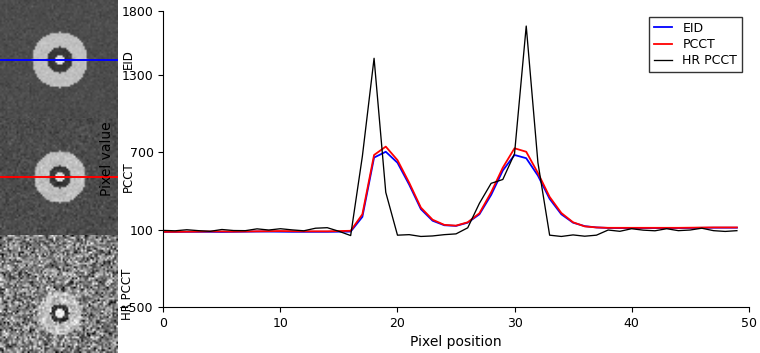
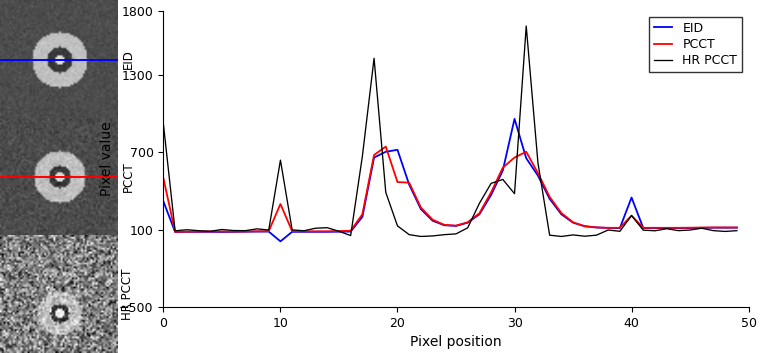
EID/0: 80 -> 320
PCCT/0: 80 -> 500
HR PCCT/0: 100 -> 920
EID/10: 80 -> 10
PCCT/10: 90 -> 300
HR PCCT/10: 110 -> 640
EID/20: 620 -> 720
PCCT/20: 640 -> 470
HR PCCT/20: 60 -> 130
EID/30: 680 -> 960
PCCT/30: 730 -> 660
HR PCCT/30: 690 -> 380
EID/40: 110 -> 350
PCCT/40: 120 -> 210
HR PCCT/40: 110 -> 210
